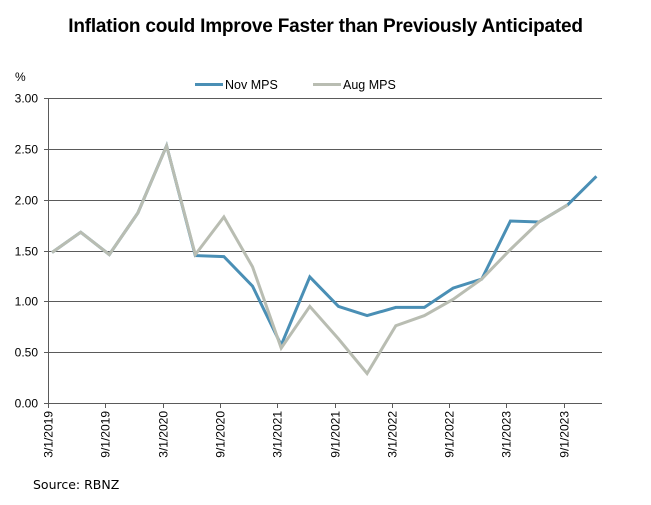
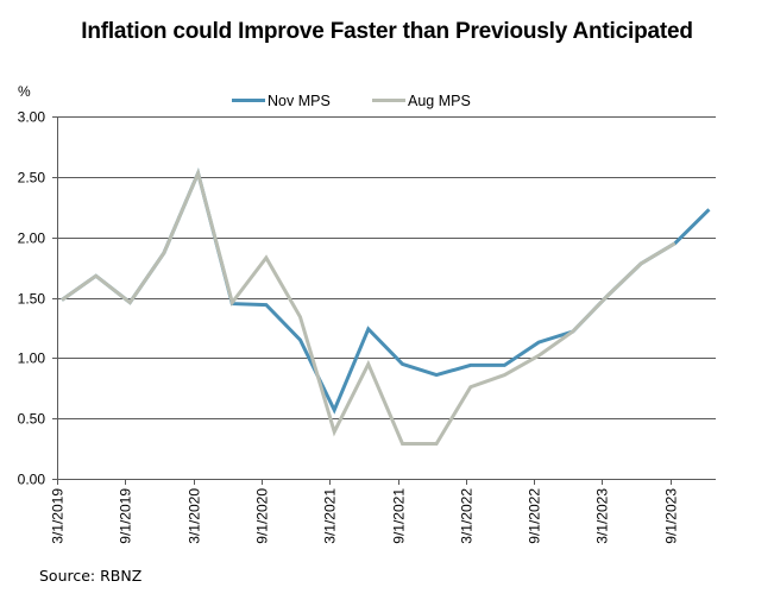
Aug MPS/3/1/2021: 0.54 -> 0.39
Aug MPS/9/1/2021: 0.63 -> 0.29
Nov MPS/3/1/2023: 1.79 -> 1.51
